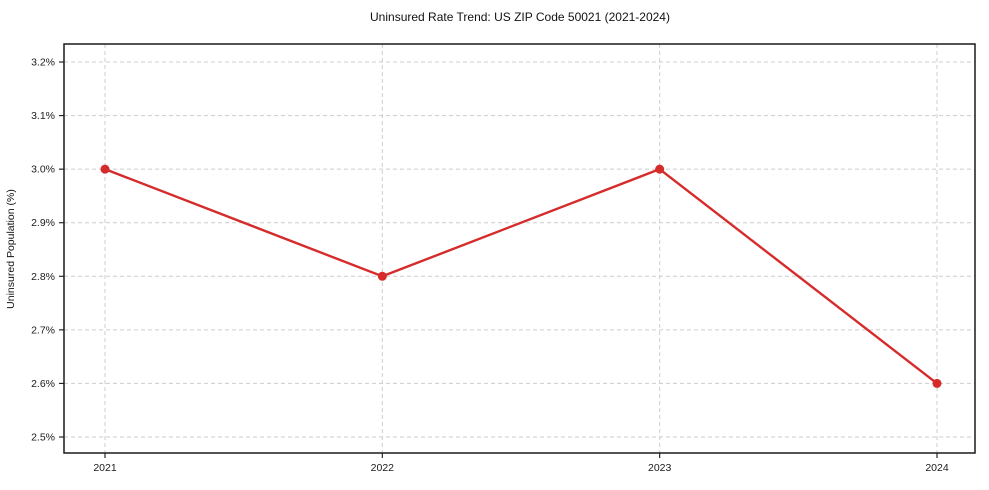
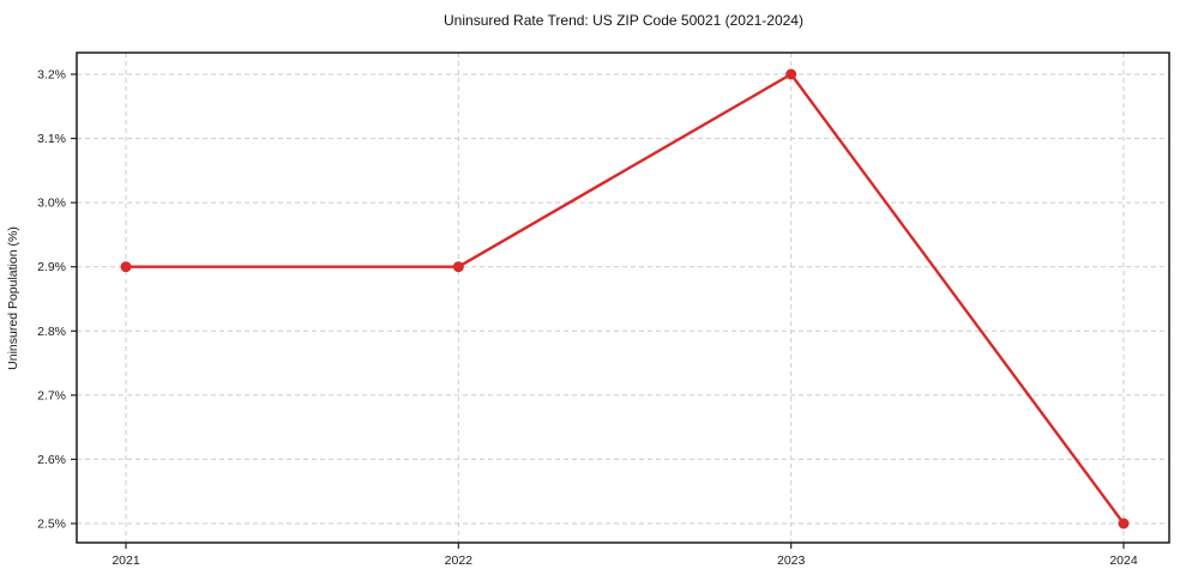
2021: 3.0% -> 2.9%
2022: 2.8% -> 2.9%
2023: 3.0% -> 3.2%
2024: 2.6% -> 2.5%
